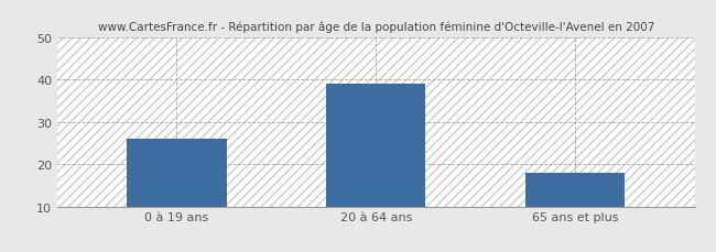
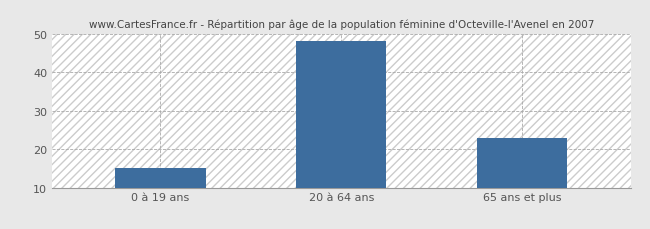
0 à 19 ans: 26 -> 15
20 à 64 ans: 39 -> 48
65 ans et plus: 18 -> 23
